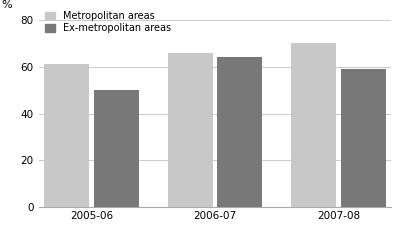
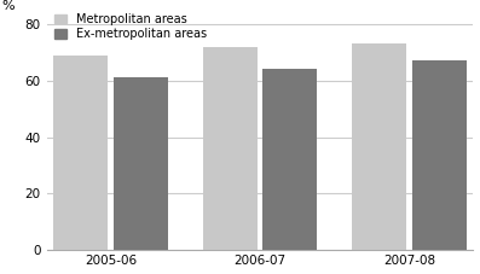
Metropolitan areas/2005-06: 61 -> 69
Ex-metropolitan areas/2005-06: 50 -> 61
Metropolitan areas/2006-07: 66 -> 72
Metropolitan areas/2007-08: 70 -> 73
Ex-metropolitan areas/2007-08: 59 -> 67
